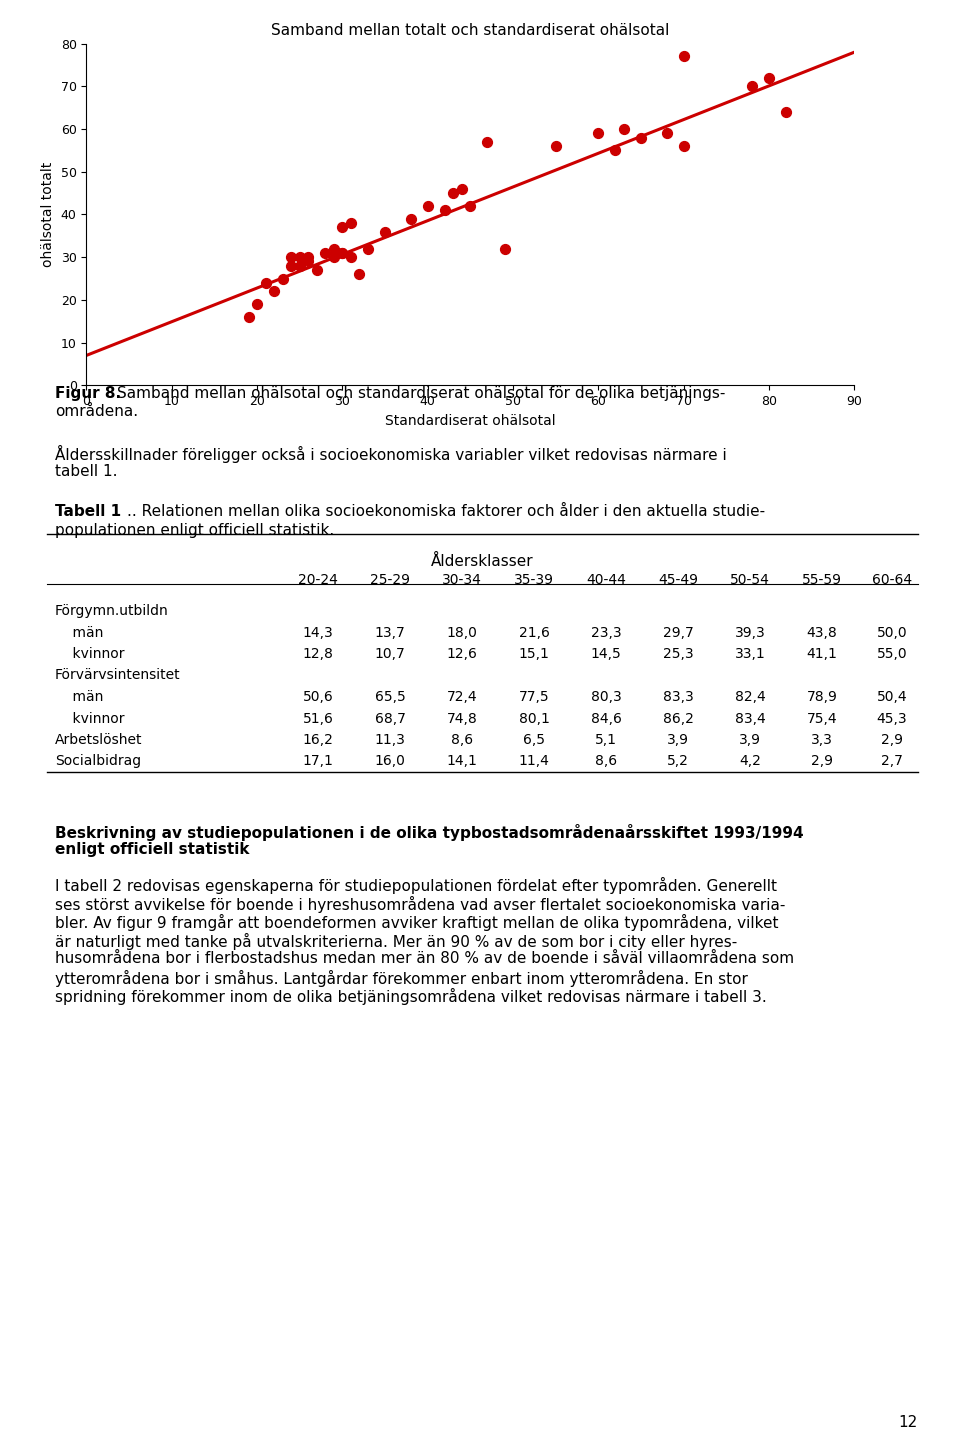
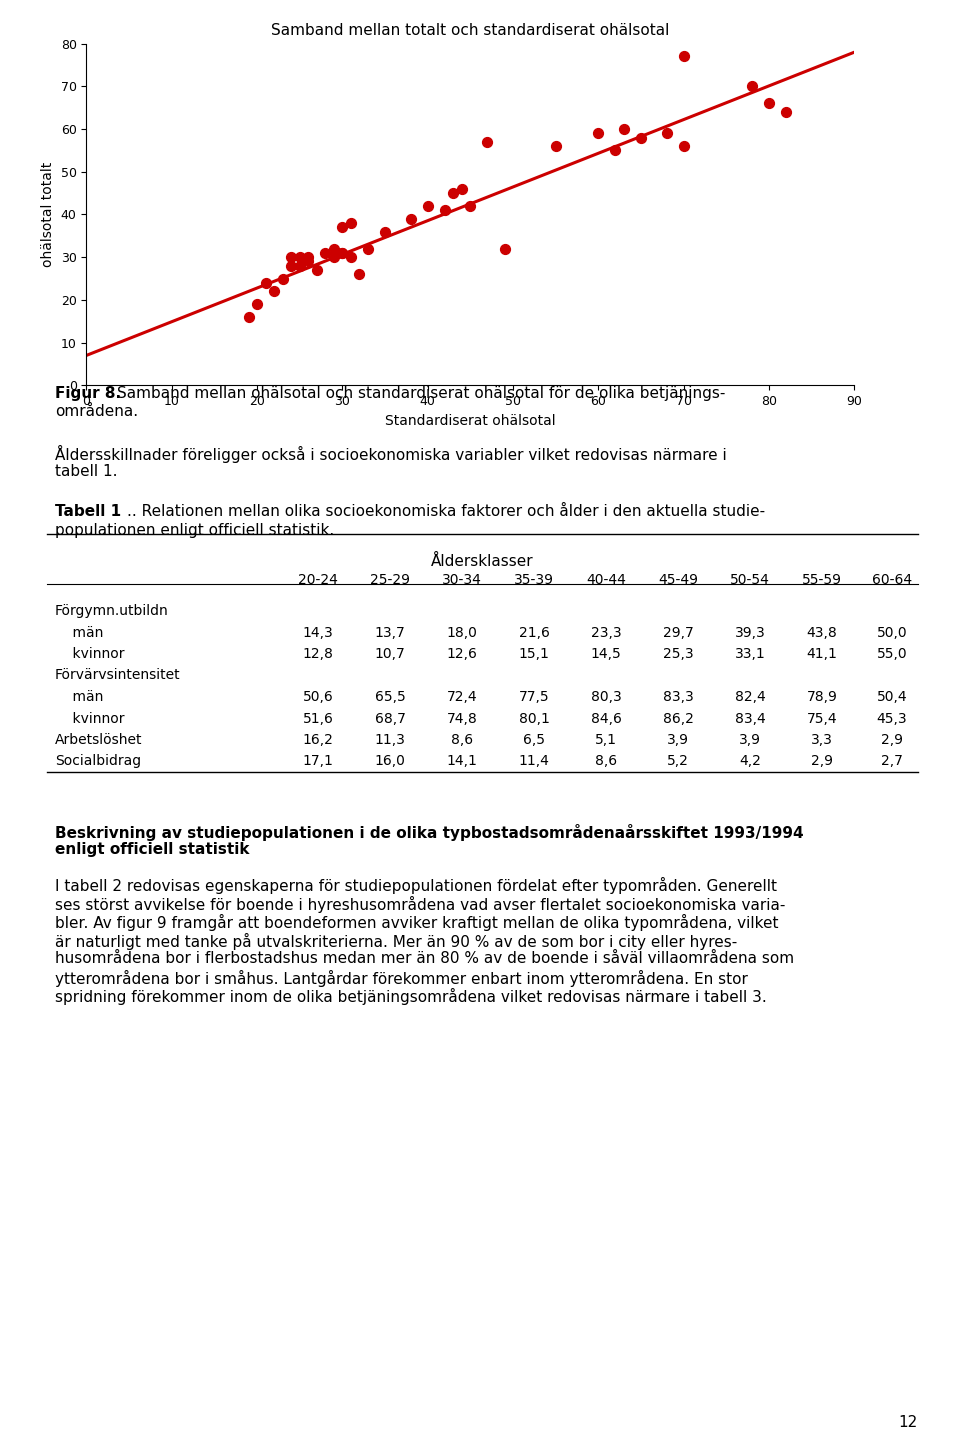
80: 72 -> 66
